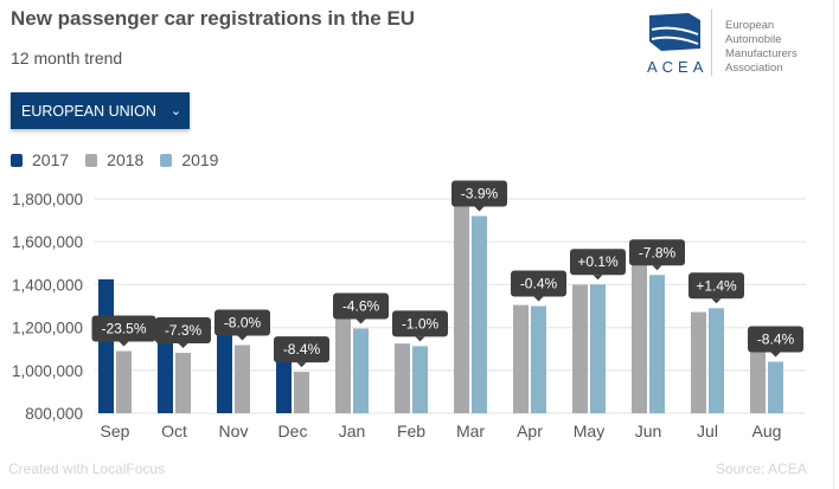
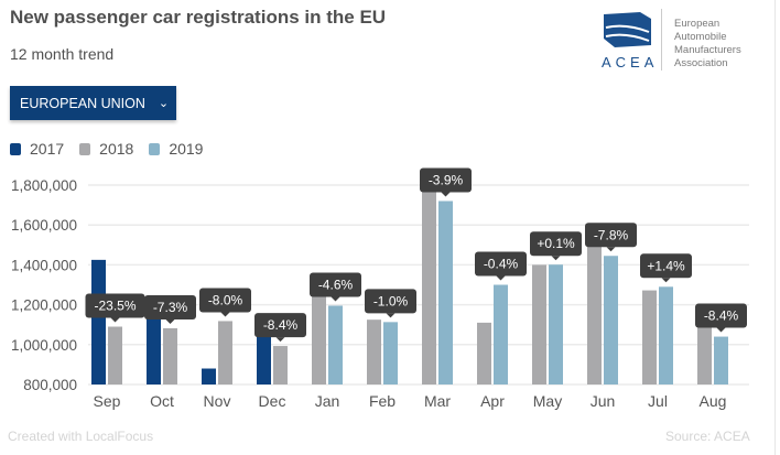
2017/Nov: 1220000 -> 880000
2018/Apr: 1300000 -> 1110000
